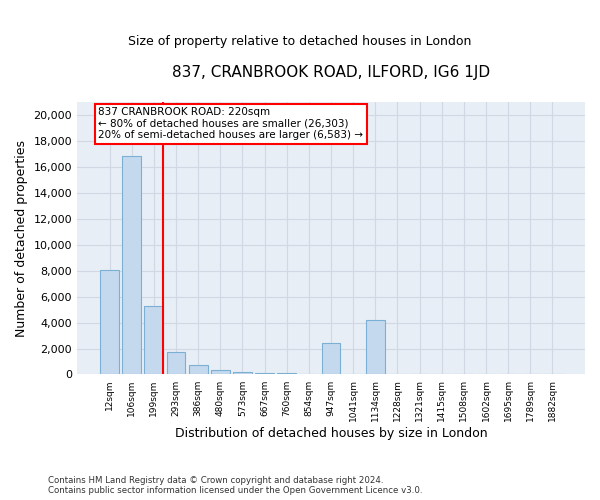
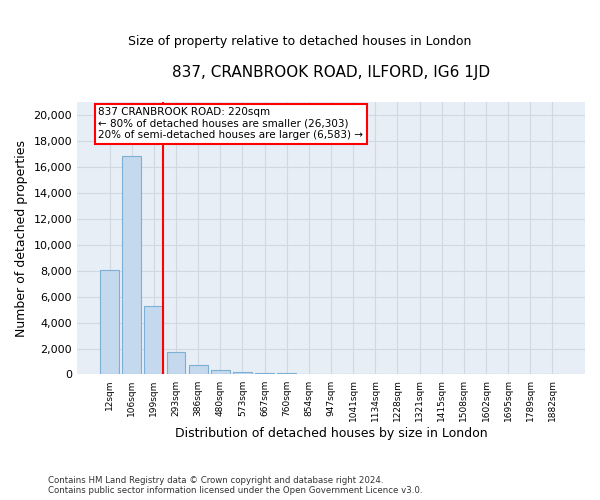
947sqm: 2,400 -> 0
1134sqm: 4,200 -> 0
